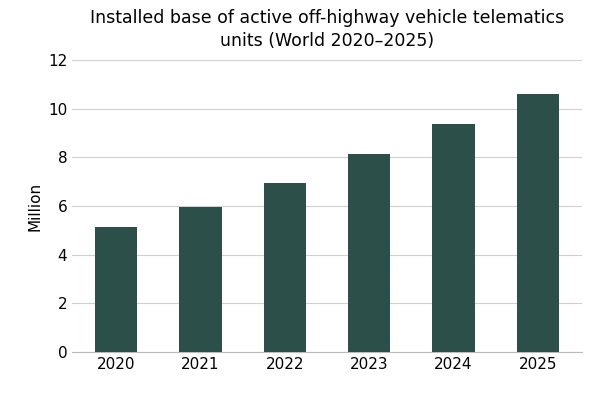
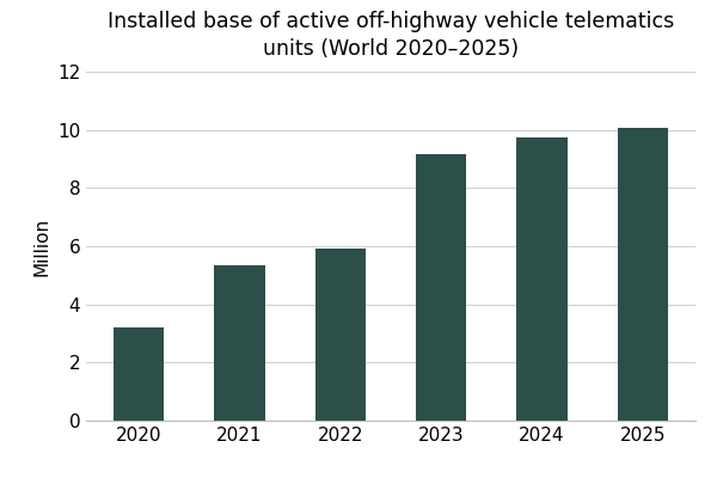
2020: 5.15 -> 3.20
2021: 5.95 -> 5.35
2022: 6.95 -> 5.90
2023: 8.15 -> 9.15
2024: 9.35 -> 9.75
2025: 10.60 -> 10.05
